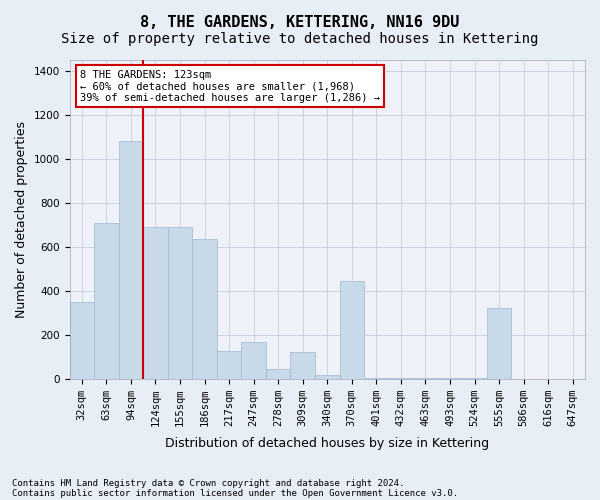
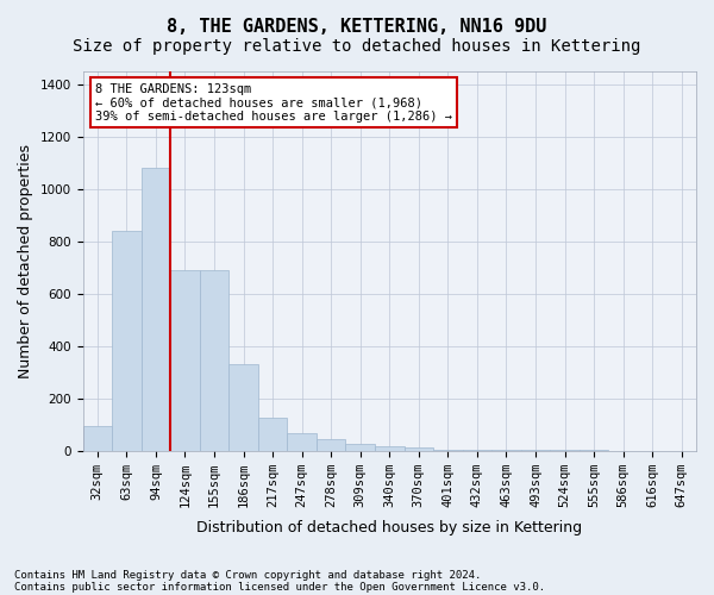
32sqm: 350 -> 95
63sqm: 710 -> 840
186sqm: 635 -> 330
247sqm: 165 -> 65
309sqm: 120 -> 25
370sqm: 445 -> 10
555sqm: 320 -> 1
